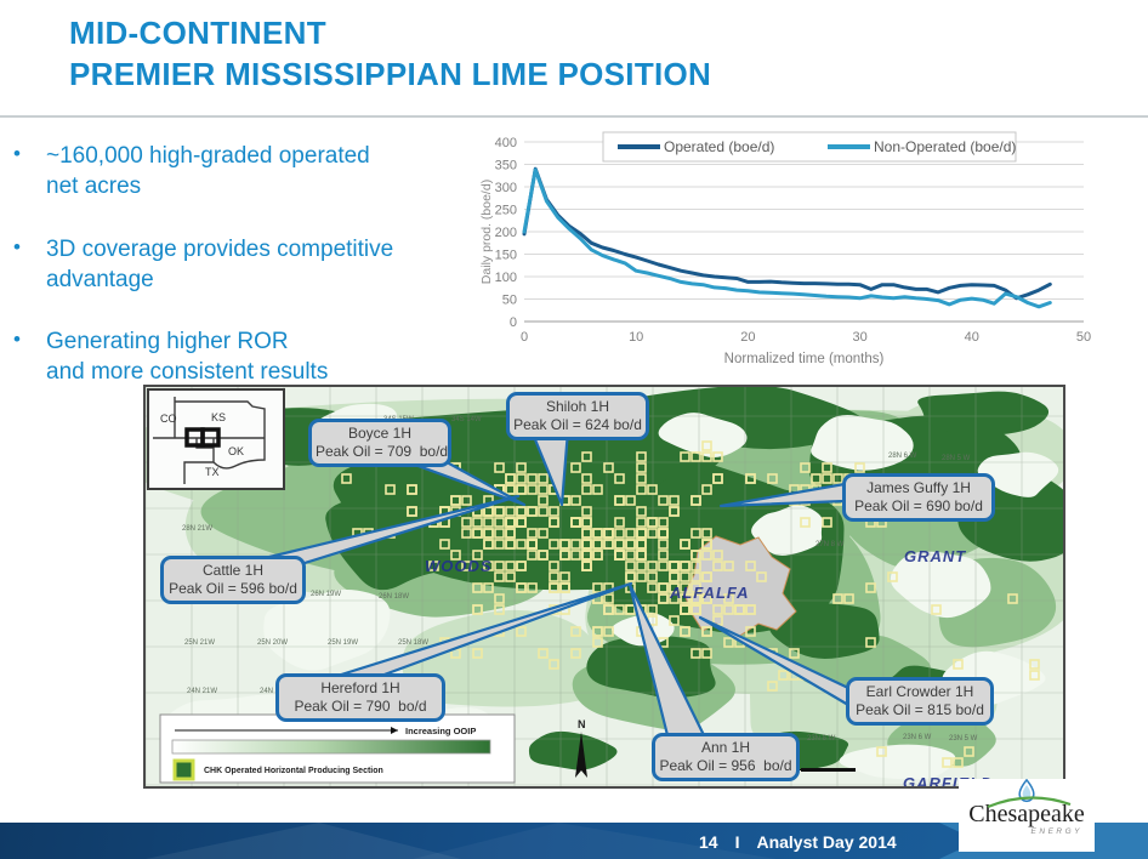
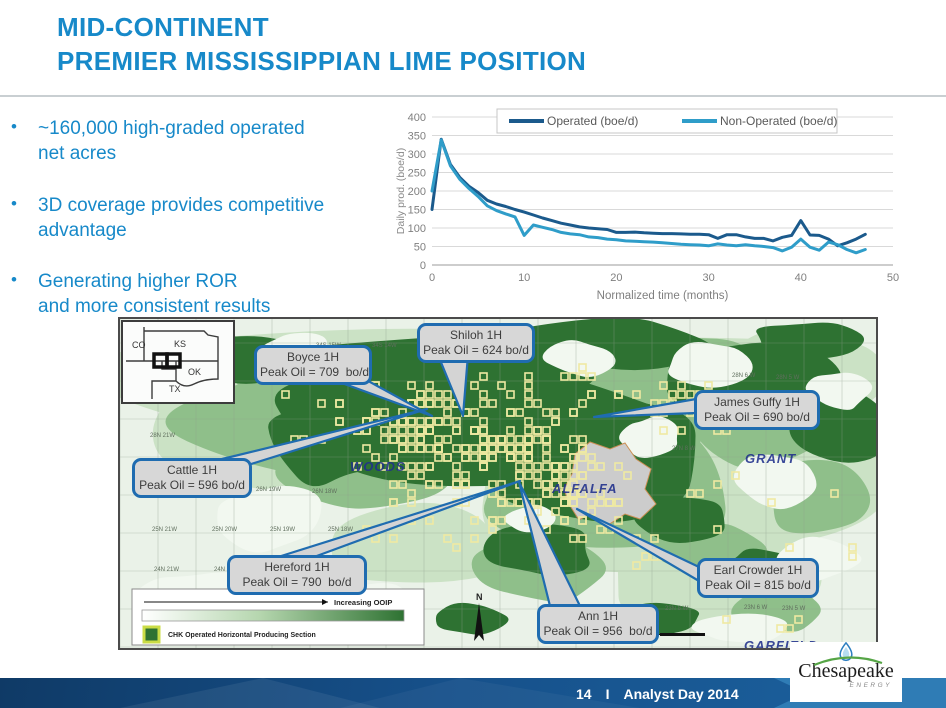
Operated (boe/d)/0: 200 -> 150
Non-Operated (boe/d)/10: 110 -> 80
Operated (boe/d)/40: 80 -> 120
Non-Operated (boe/d)/40: 50 -> 70
